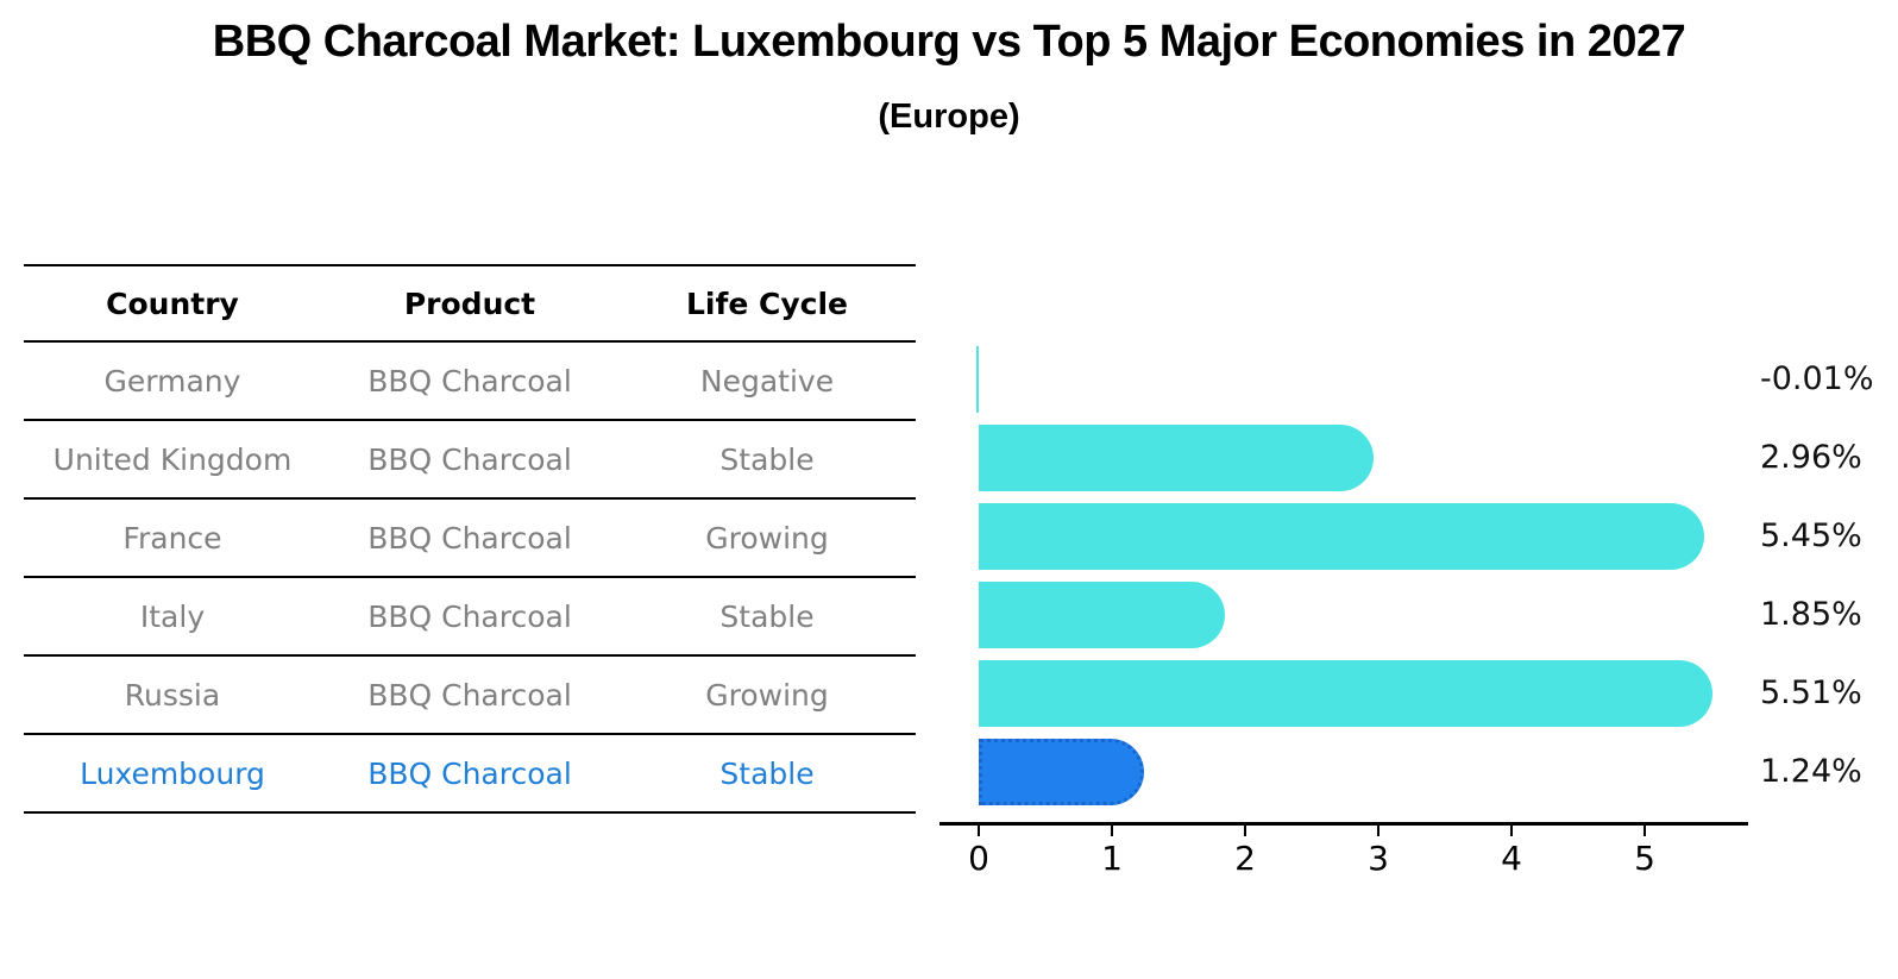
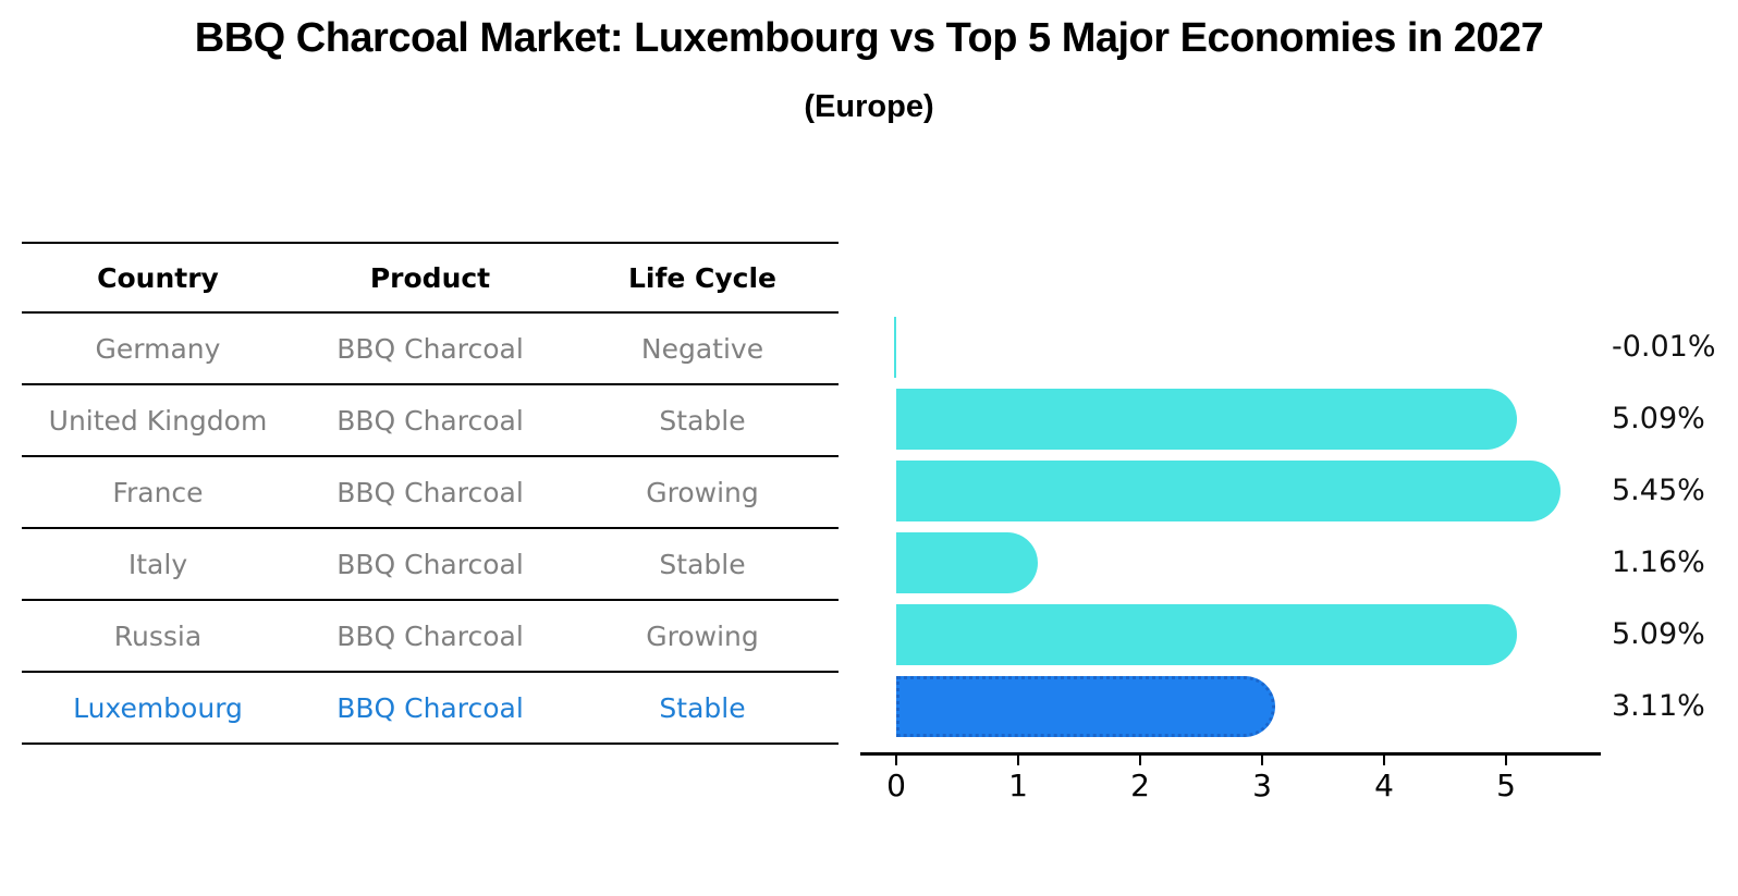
United Kingdom: 2.96% -> 5.09%
Italy: 1.85% -> 1.16%
Russia: 5.51% -> 5.09%
Luxembourg: 1.24% -> 3.11%
